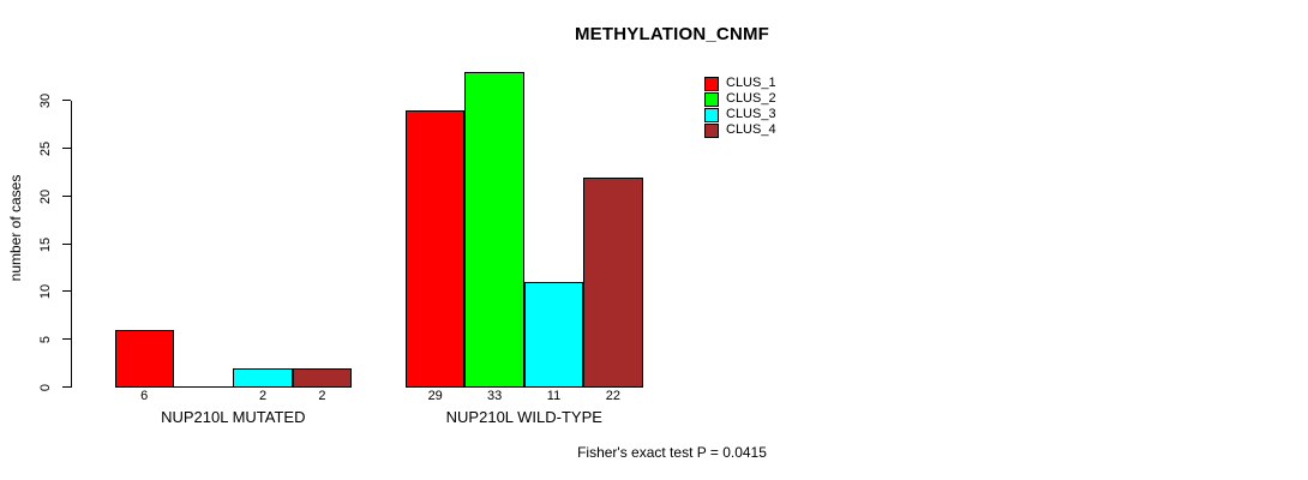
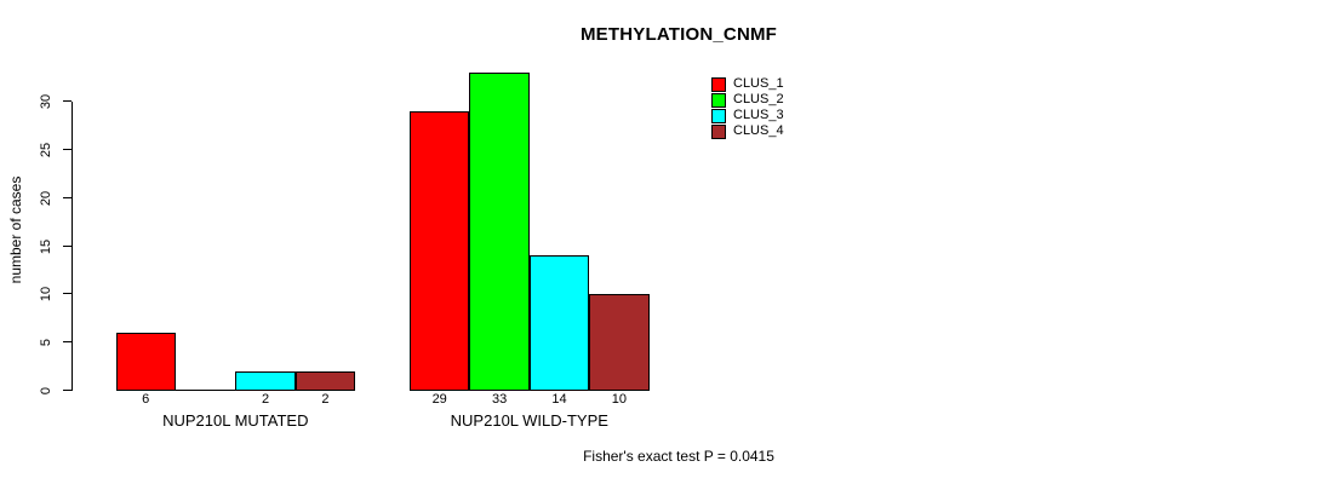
CLUS_3/NUP210L WILD-TYPE: 11 -> 14
CLUS_4/NUP210L WILD-TYPE: 22 -> 10
